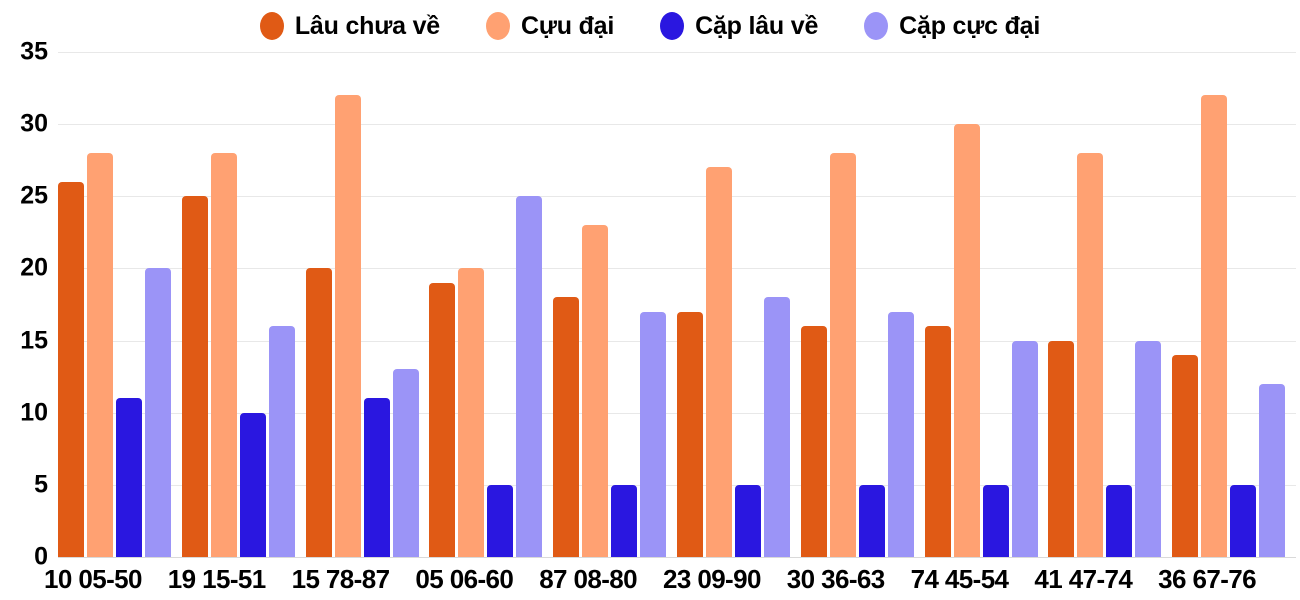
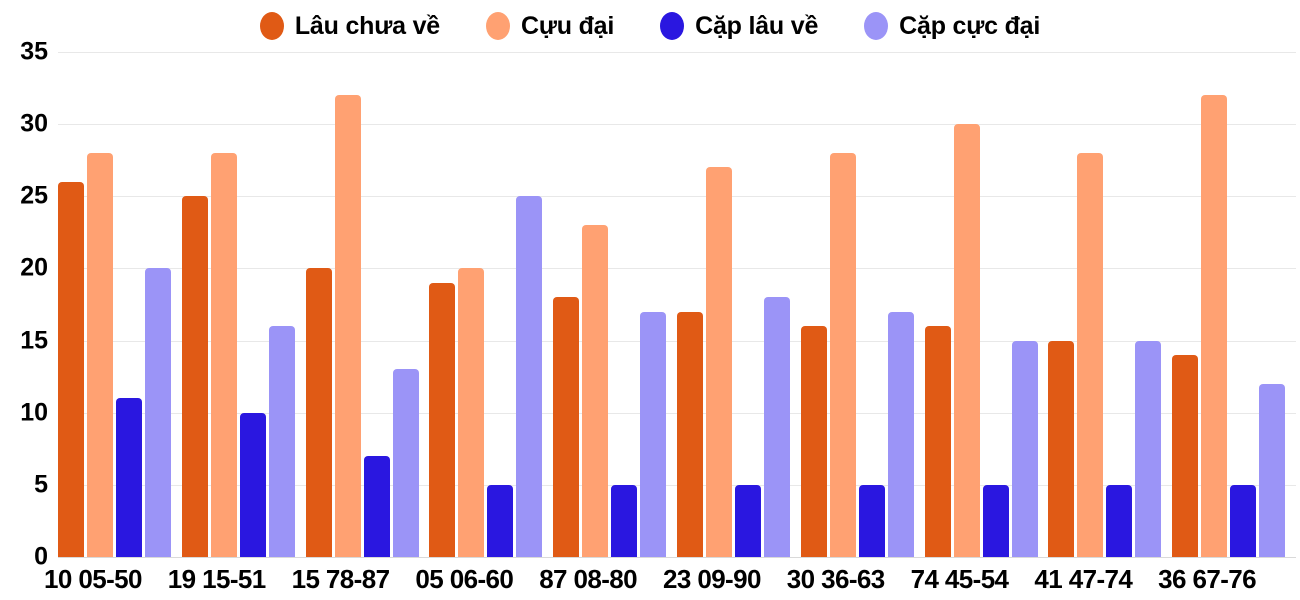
Cặp lâu về/15 78-87: 11 -> 7
